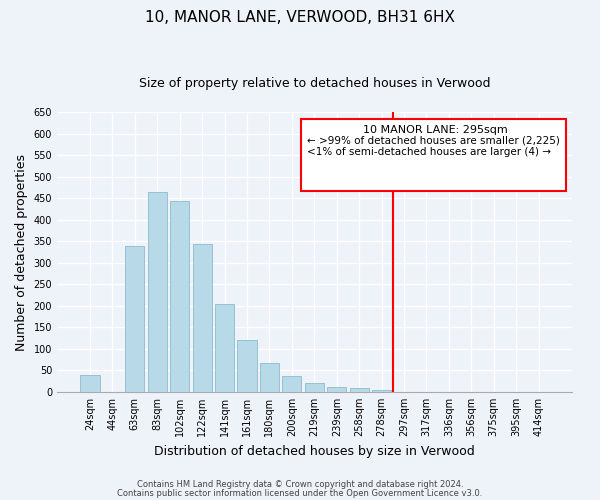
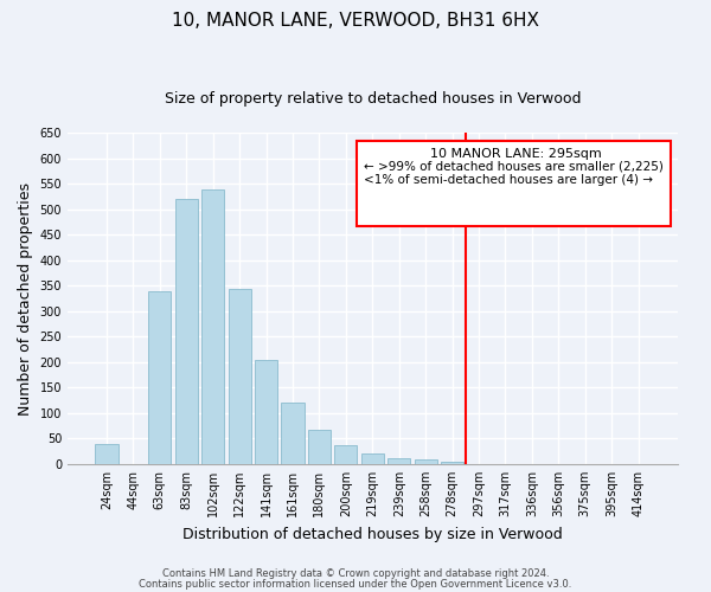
83sqm: 465 -> 520
102sqm: 445 -> 540
